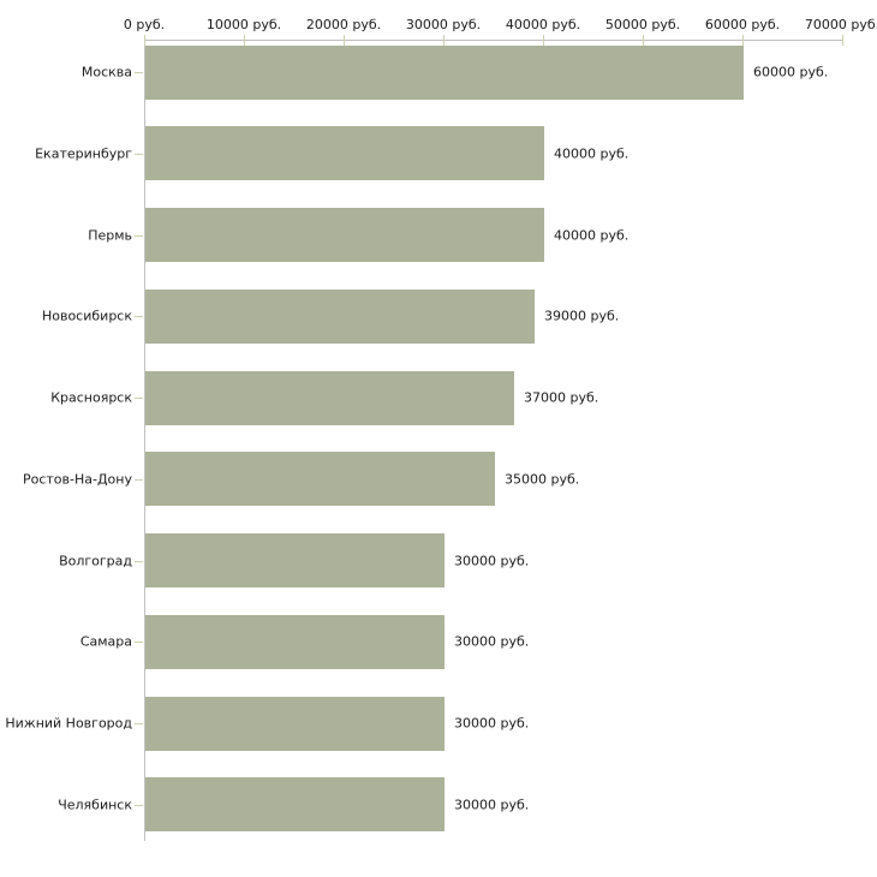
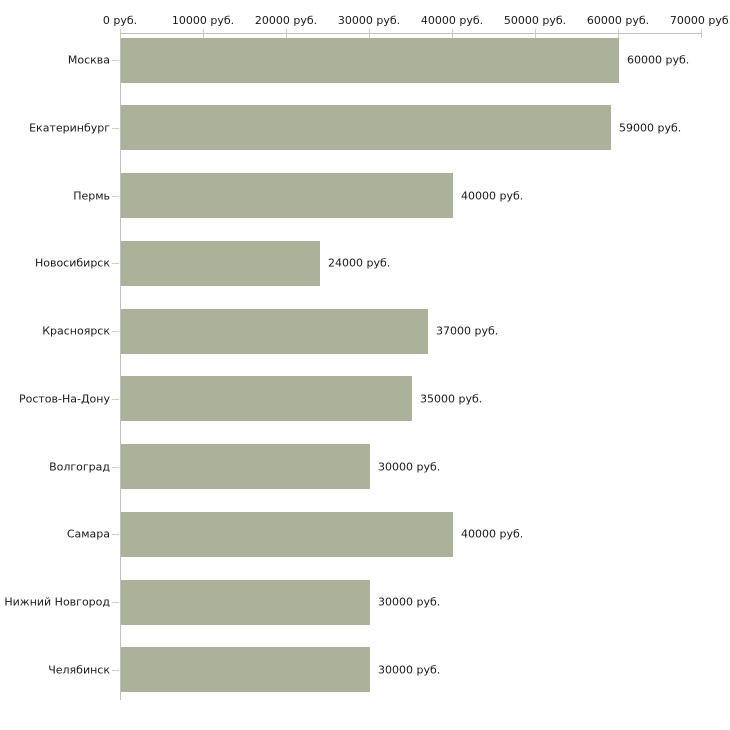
Екатеринбург: 40000 -> 59000
Новосибирск: 39000 -> 24000
Самара: 30000 -> 40000
